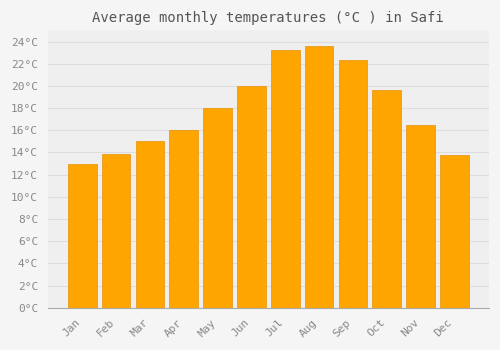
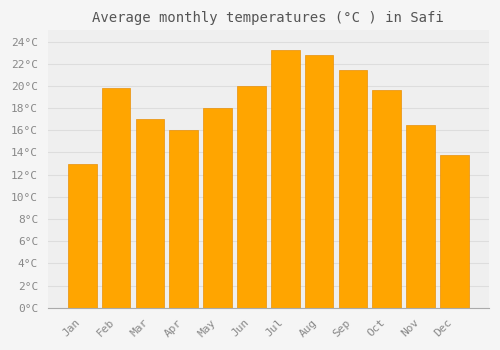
Feb: 13.9°C -> 19.8°C
Mar: 15.0°C -> 17.0°C
Aug: 23.6°C -> 22.8°C
Sep: 22.3°C -> 21.4°C
